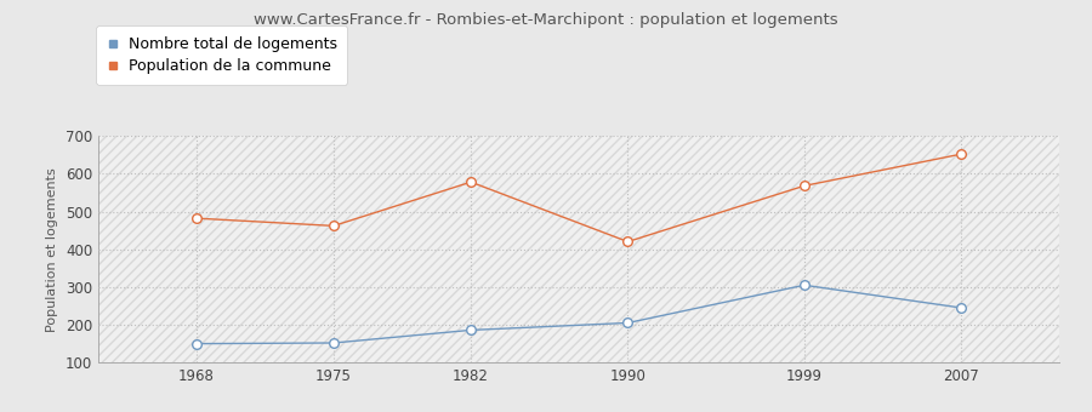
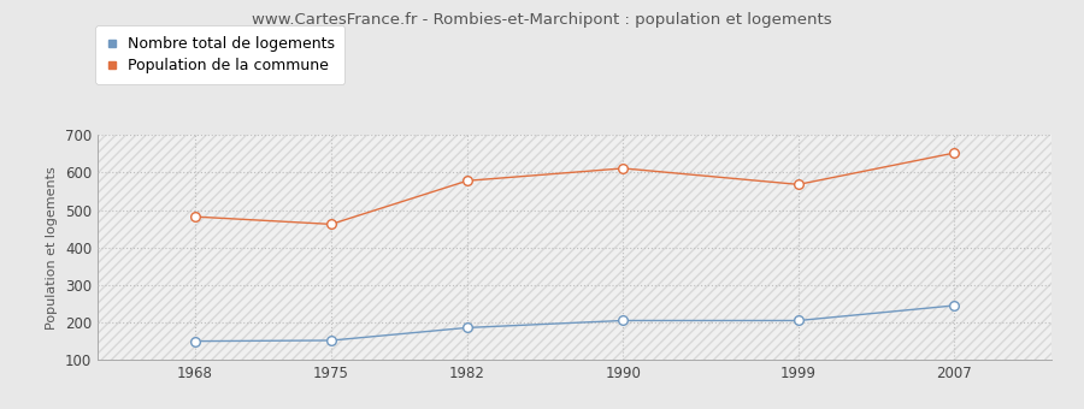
Population de la commune/1990: 420 -> 611
Nombre total de logements/1999: 305 -> 205
